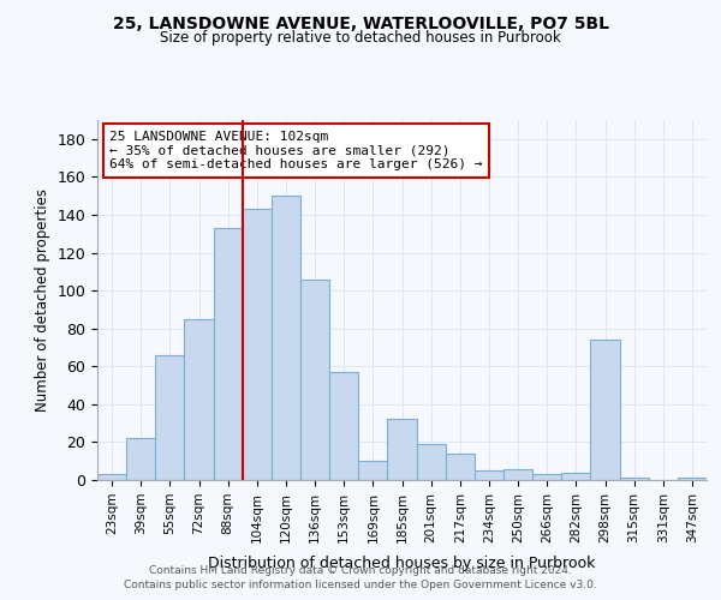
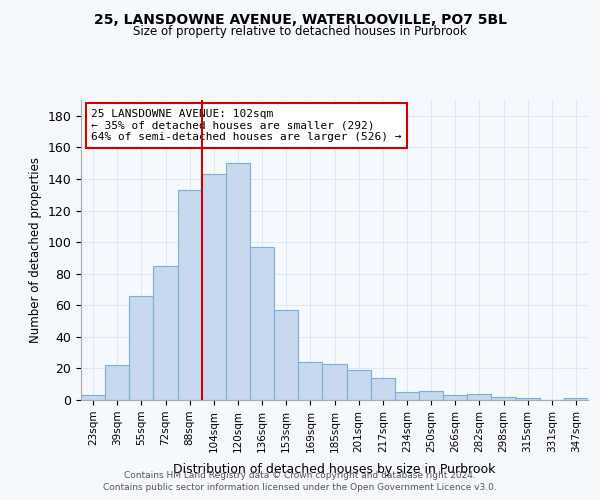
136sqm: 106 -> 97
169sqm: 10 -> 24
185sqm: 32 -> 23
298sqm: 74 -> 2
